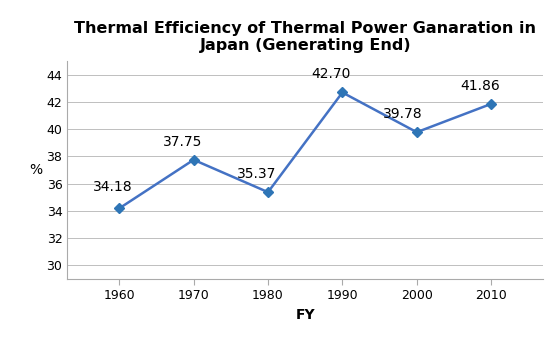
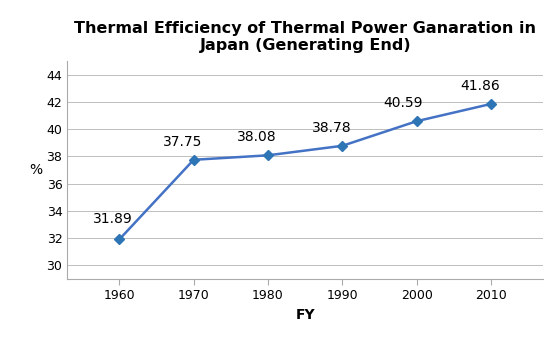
1960: 34.18 -> 31.89
1980: 35.37 -> 38.08
1990: 42.70 -> 38.78
2000: 39.78 -> 40.59
